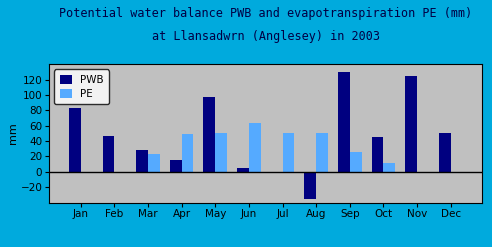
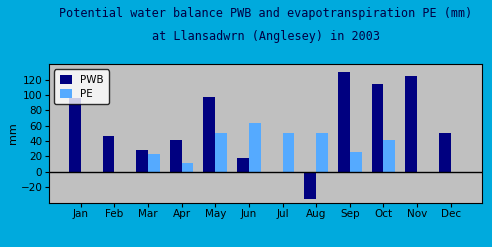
PWB/Jan: 83 -> 96
PWB/Apr: 16 -> 42
PE/Apr: 49 -> 12
PWB/Jun: 5 -> 18
PWB/Oct: 45 -> 114
PE/Oct: 11 -> 42
